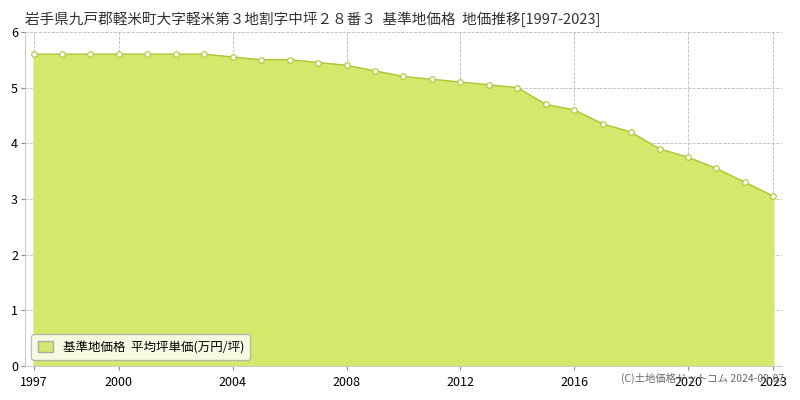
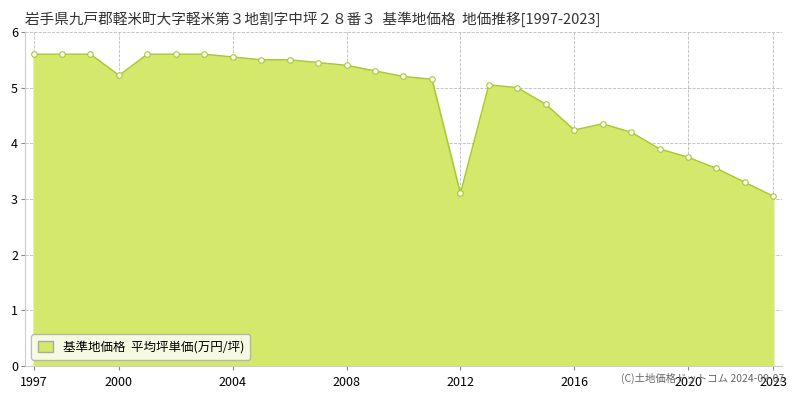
2000: 5.60 -> 5.22
2012: 5.10 -> 3.10
2016: 4.60 -> 4.24
